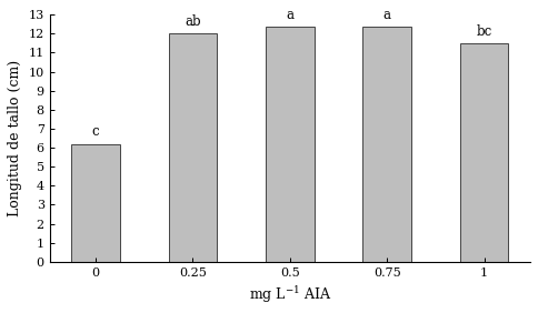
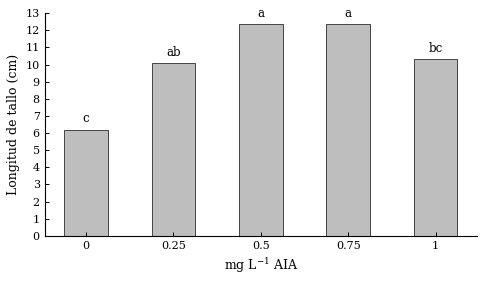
0.25: 12.0 -> 10.1
1: 11.5 -> 10.3
